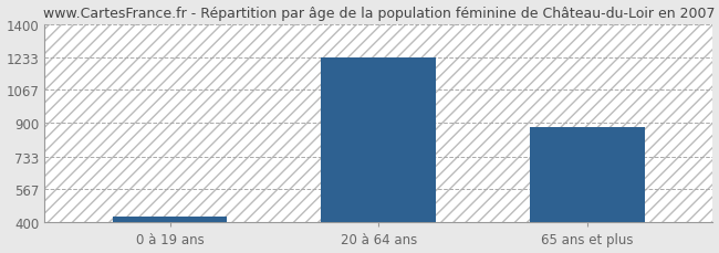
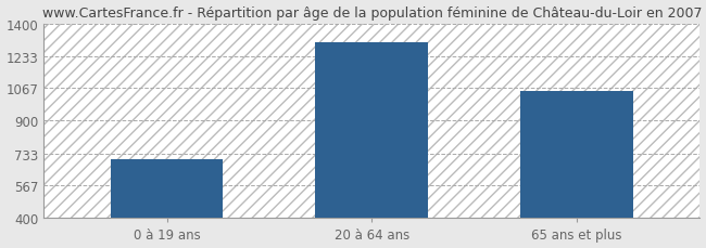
0 à 19 ans: 430 -> 700
20 à 64 ans: 1230 -> 1300
65 ans et plus: 880 -> 1050
